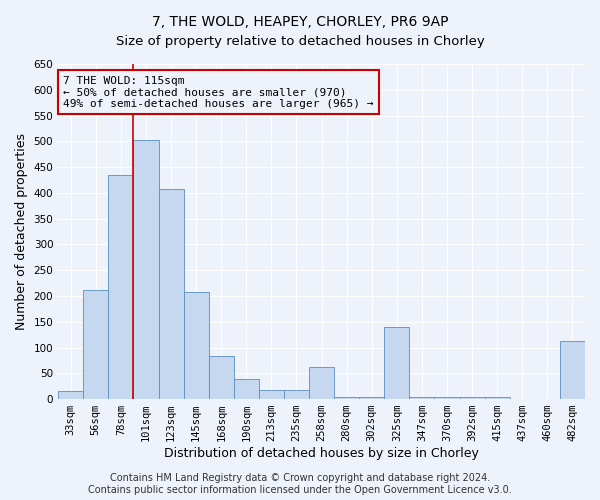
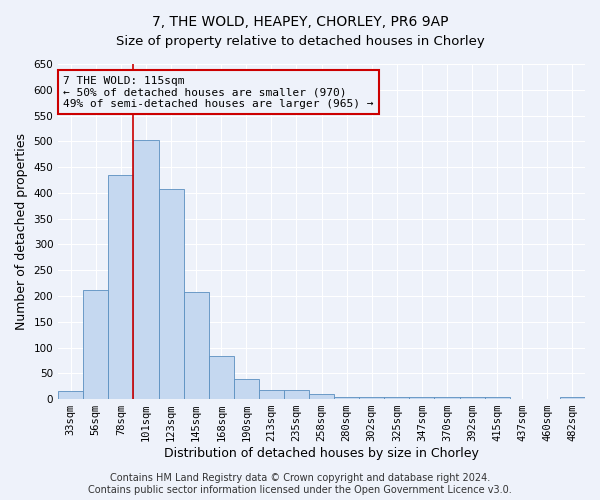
258sqm: 62 -> 10
325sqm: 140 -> 4
482sqm: 112 -> 4
